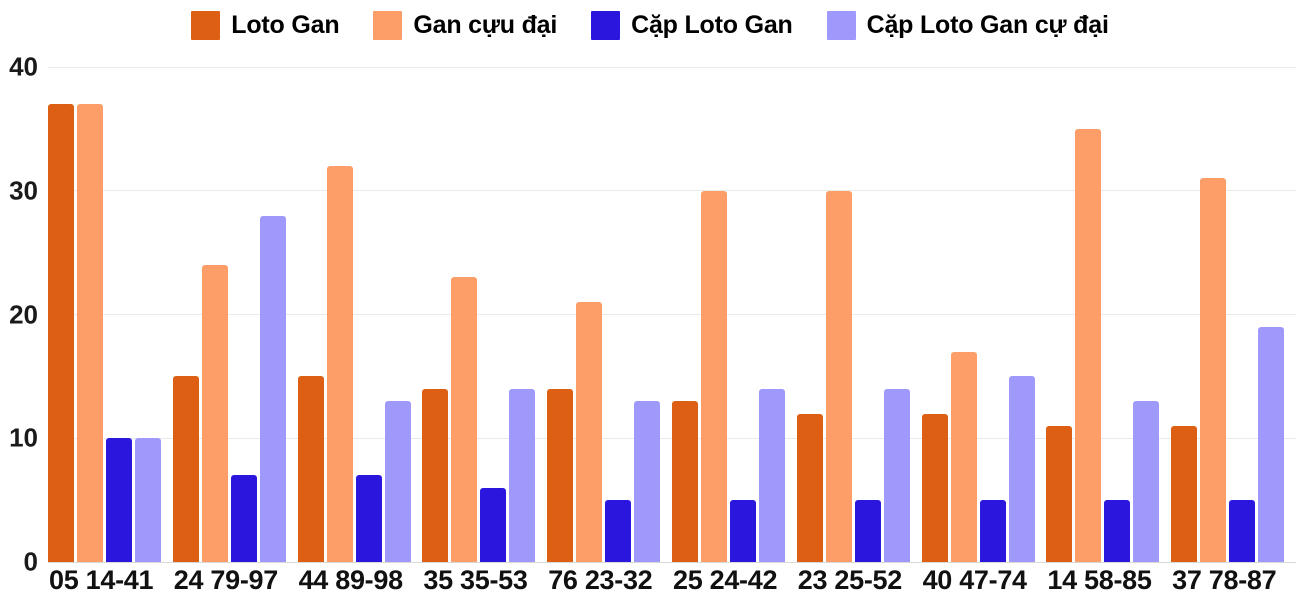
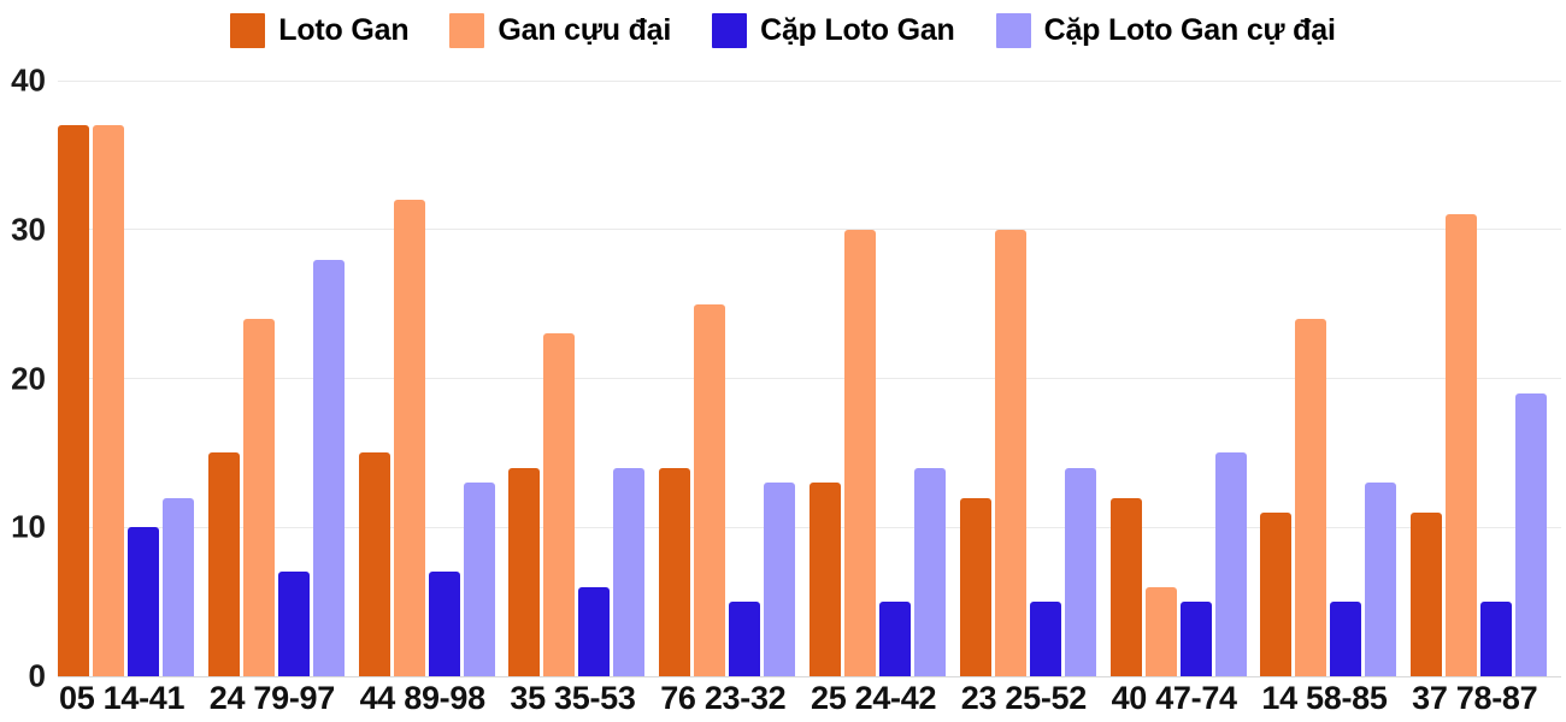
Cặp Loto Gan cự đại/05 14-41: 10 -> 12
Gan cựu đại/76 23-32: 21 -> 25
Gan cựu đại/40 47-74: 17 -> 6
Gan cựu đại/14 58-85: 35 -> 24
